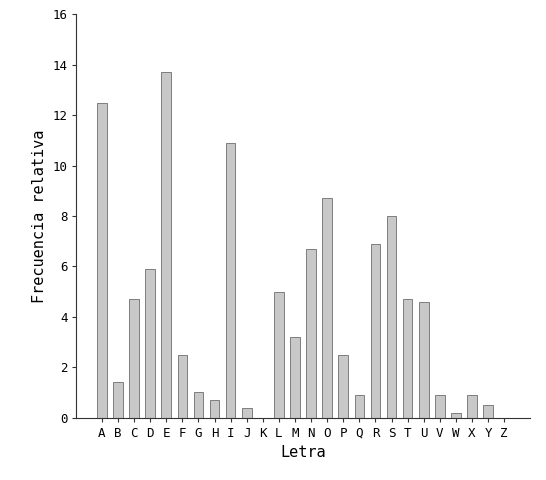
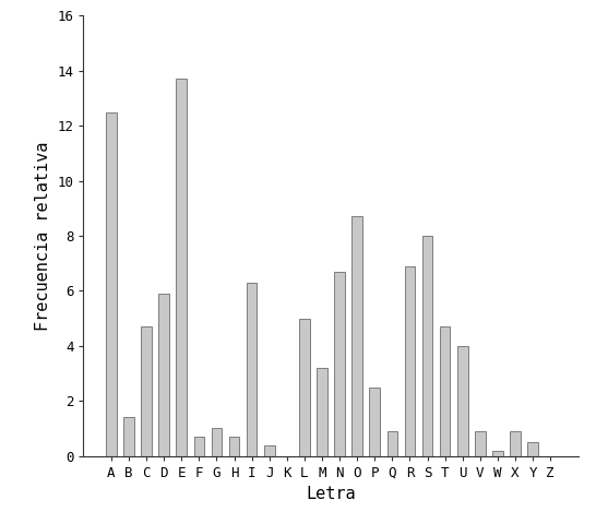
F: 2.5 -> 0.7
I: 10.9 -> 6.3
U: 4.6 -> 4.0
